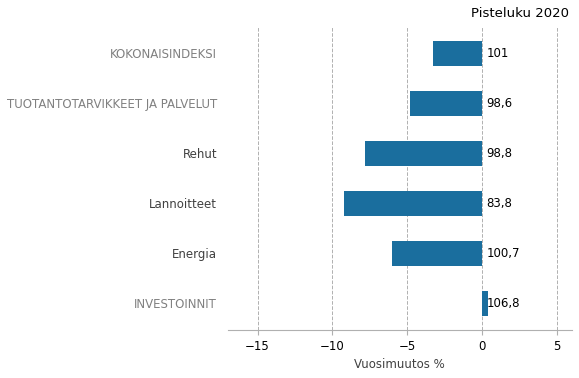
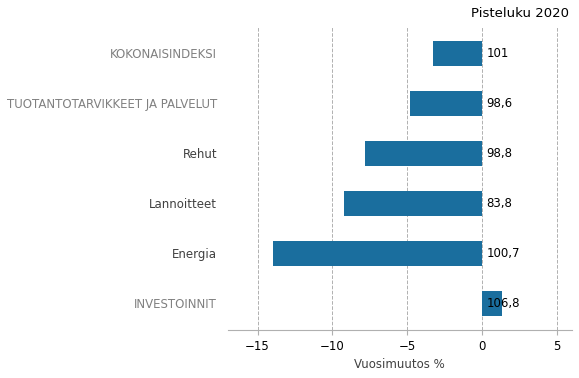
Energia: -6.0 -> -14.0
INVESTOINNIT: 0.4 -> 1.3
